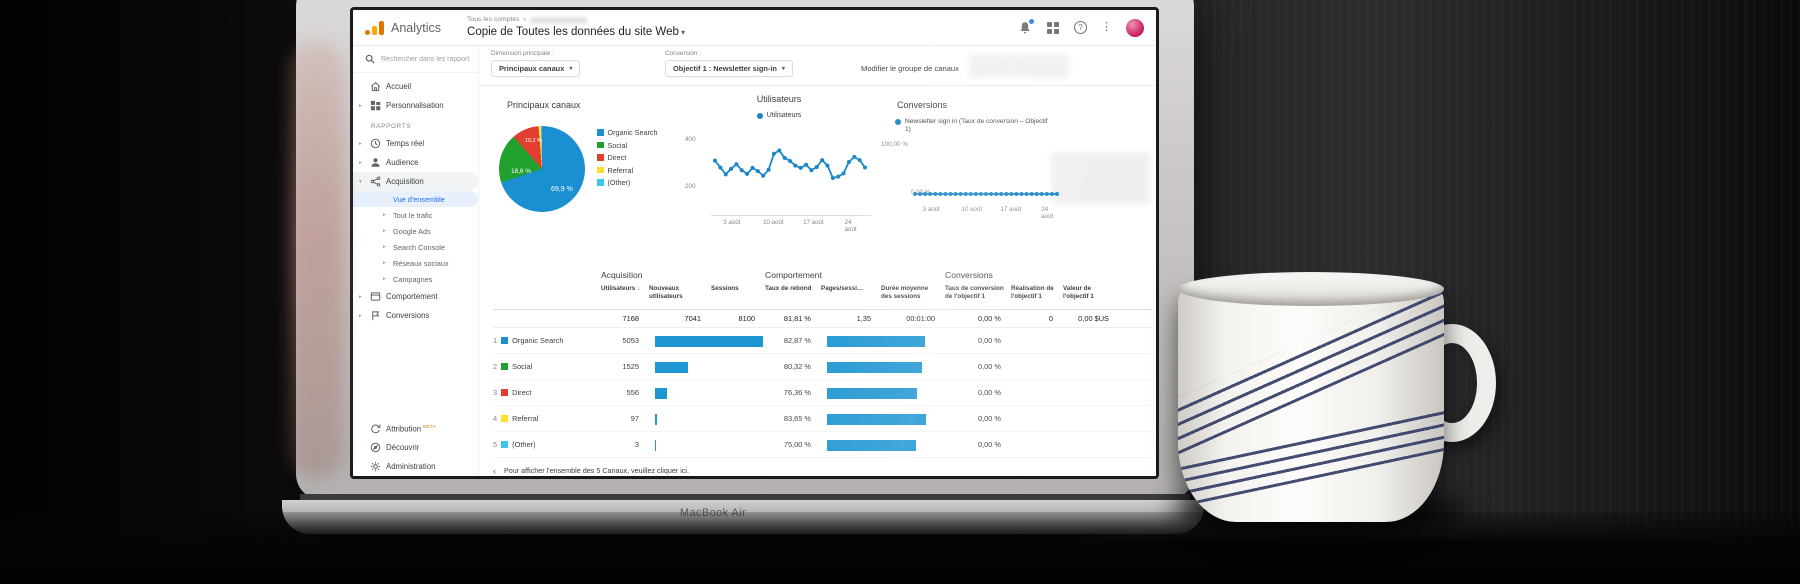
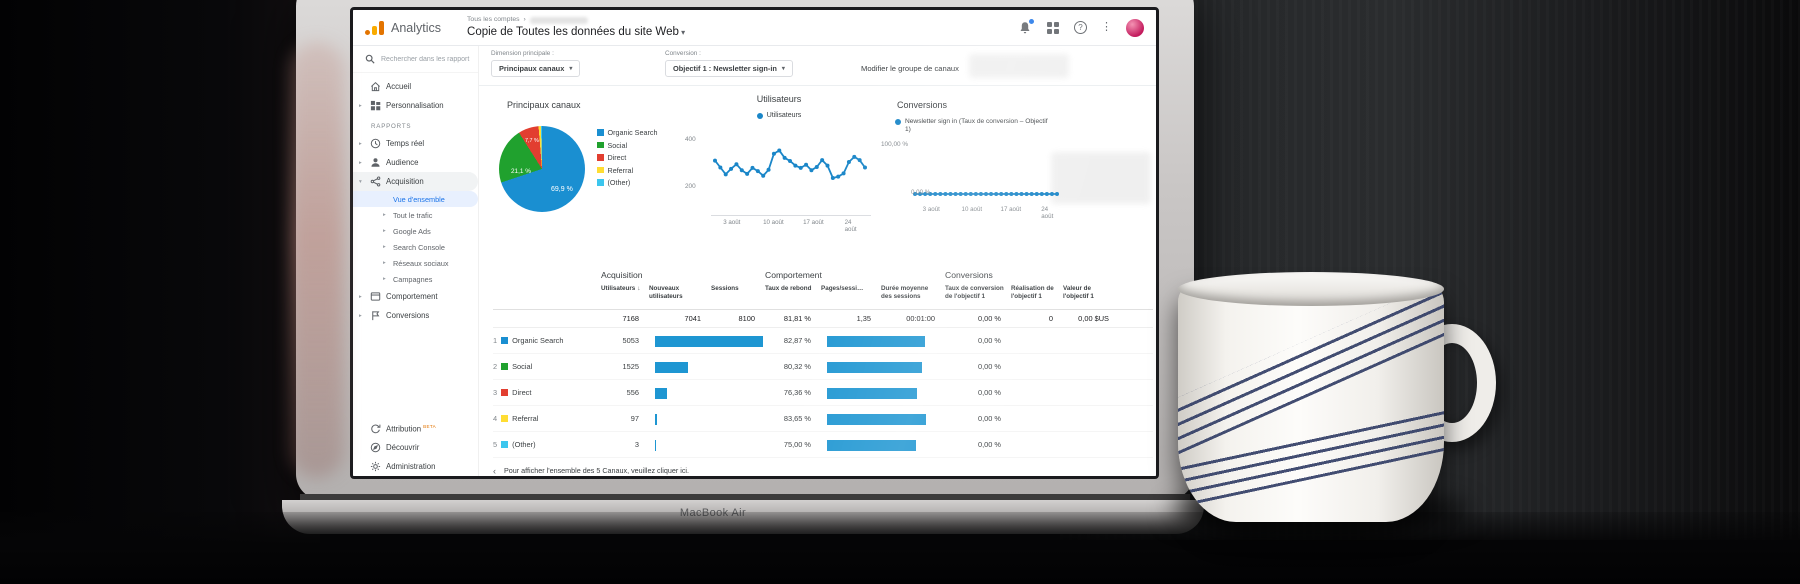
Principaux canaux/Social: 18,6 -> 21,1
Principaux canaux/Direct: 10,2 -> 7,7
